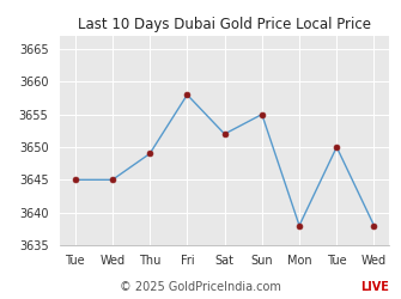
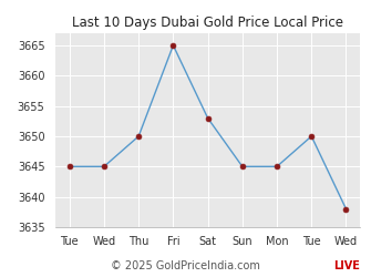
Thu: 3649 -> 3650
Fri: 3658 -> 3665
Sat: 3652 -> 3653
Sun: 3655 -> 3645
Mon: 3638 -> 3645
